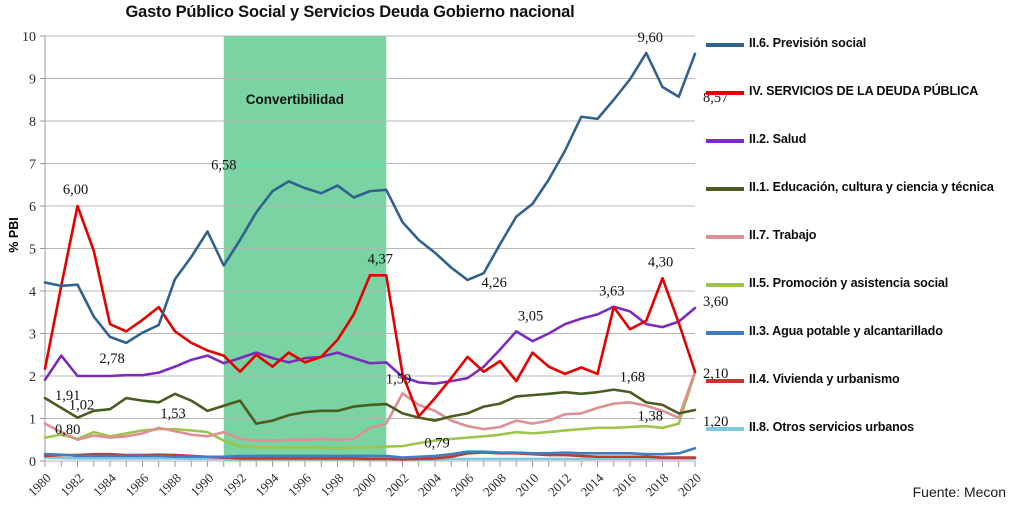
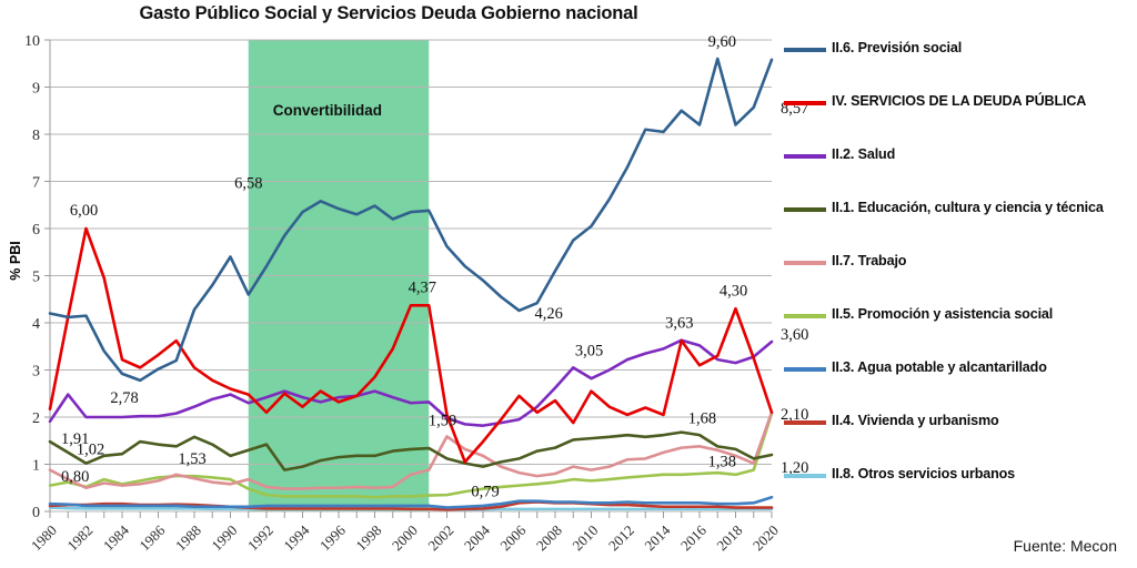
II.6. Previsión social/2016: 9.0 -> 8.2
II.6. Previsión social/2018: 8.8 -> 8.2
